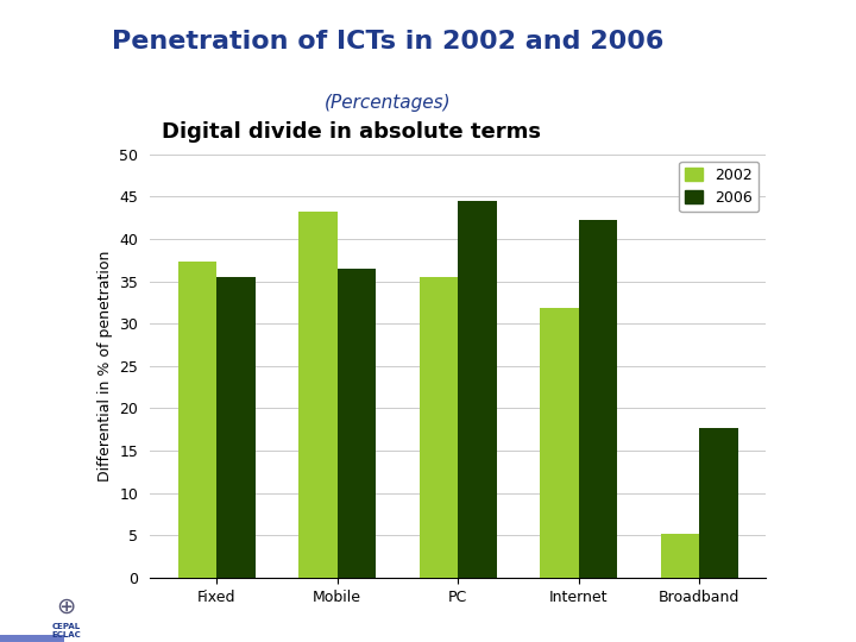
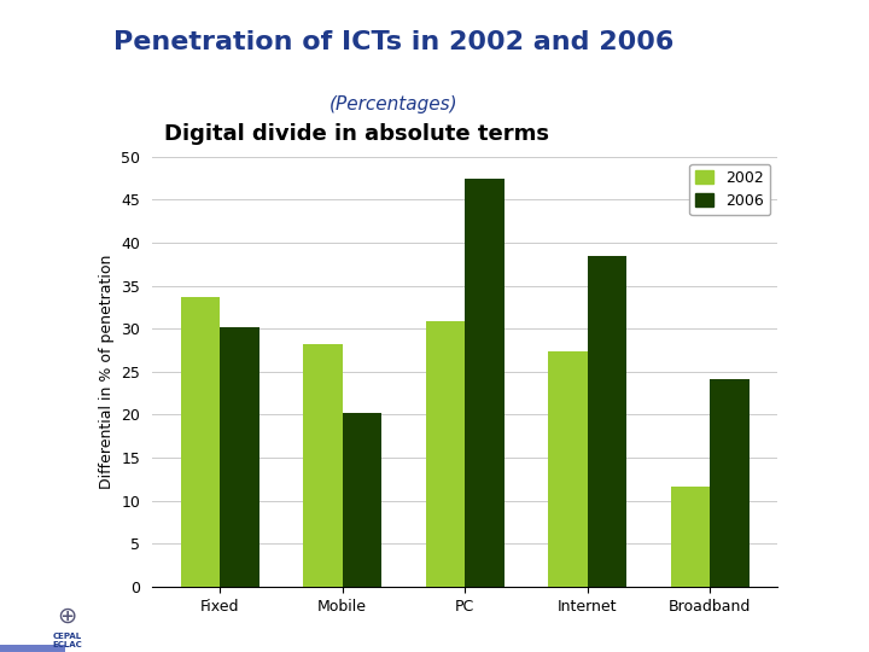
2002/Fixed: 37.3 -> 33.6
2006/Fixed: 35.5 -> 30.2
2002/Mobile: 43.2 -> 28.2
2006/Mobile: 36.5 -> 20.2
2002/PC: 35.5 -> 30.8
2006/PC: 44.5 -> 47.4
2002/Internet: 31.8 -> 27.4
2006/Internet: 42.2 -> 38.4
2002/Broadband: 5.2 -> 11.6
2006/Broadband: 17.7 -> 24.2
